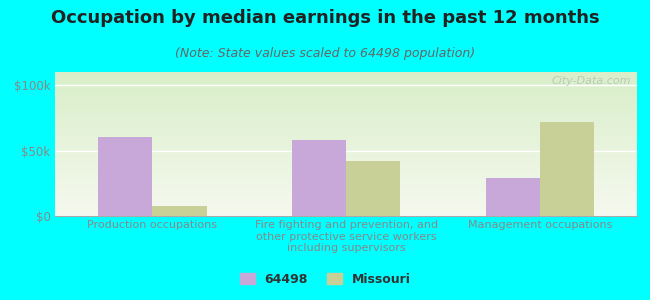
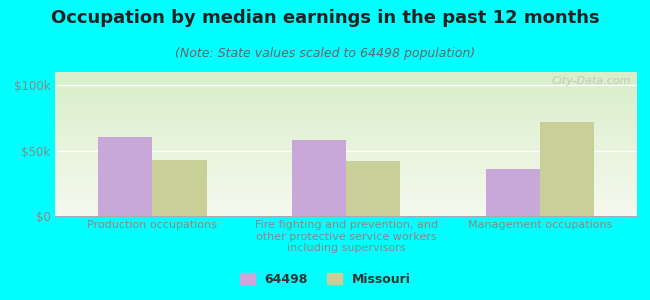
Missouri/Production occupations: $8k -> $43k
64498/Management occupations: $29k -> $36k
